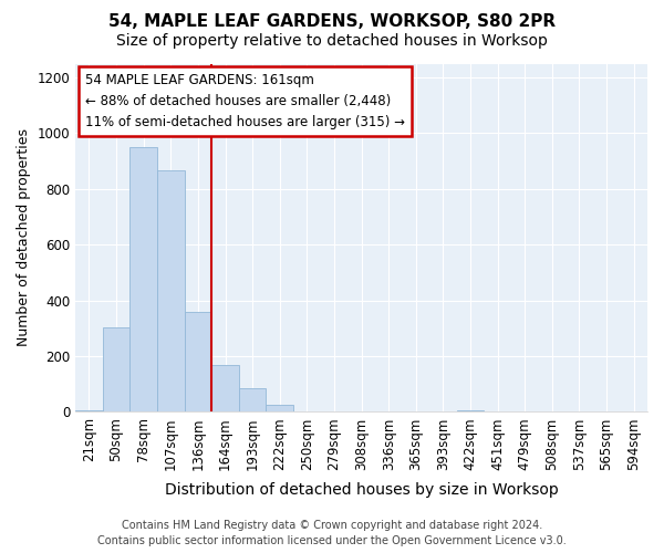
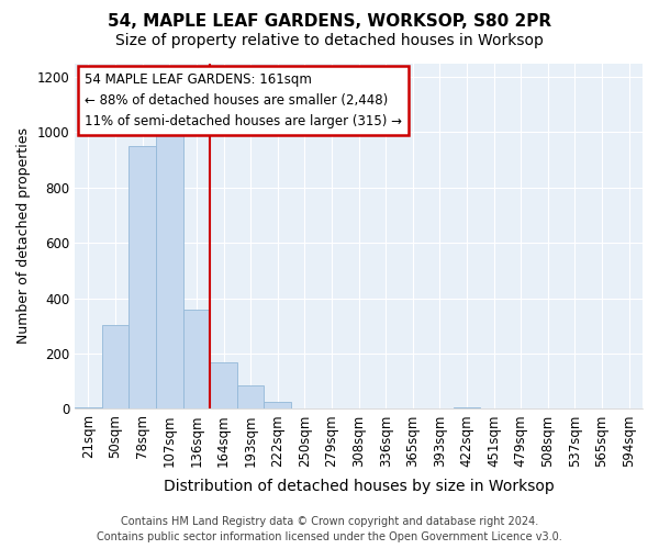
107sqm: 865 -> 995
